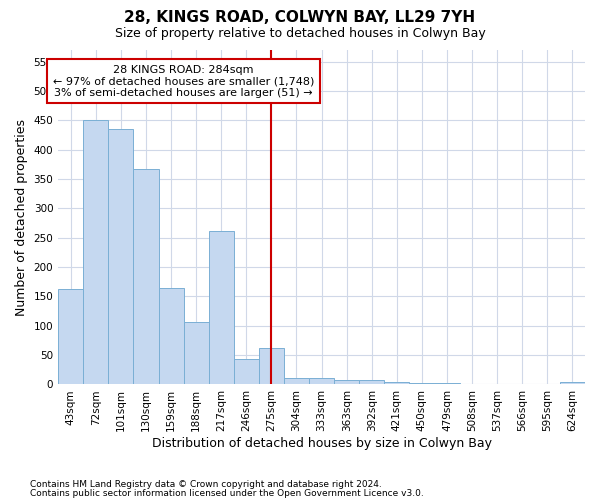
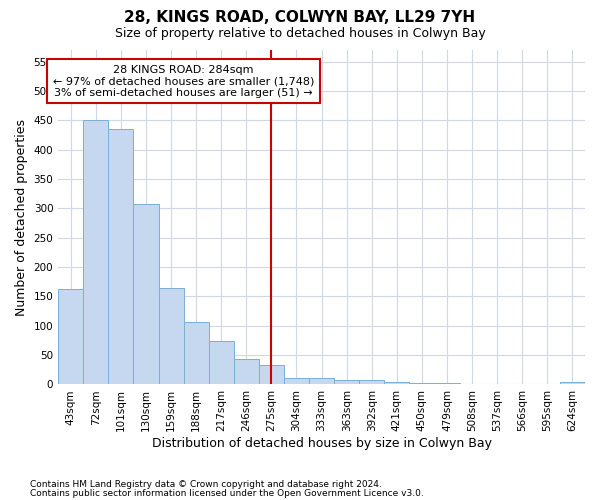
130sqm: 368 -> 307
217sqm: 262 -> 74
275sqm: 62 -> 33
